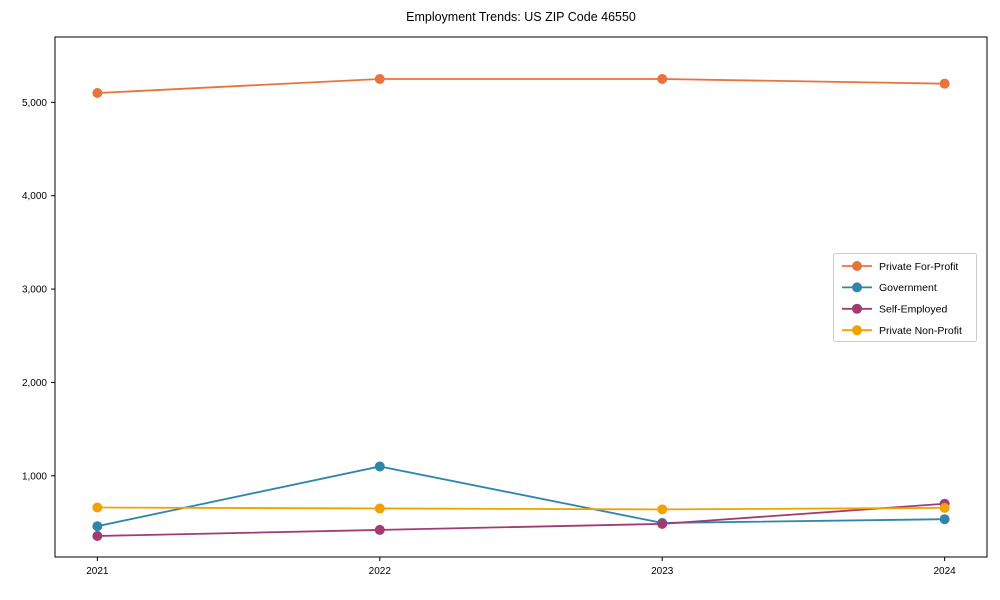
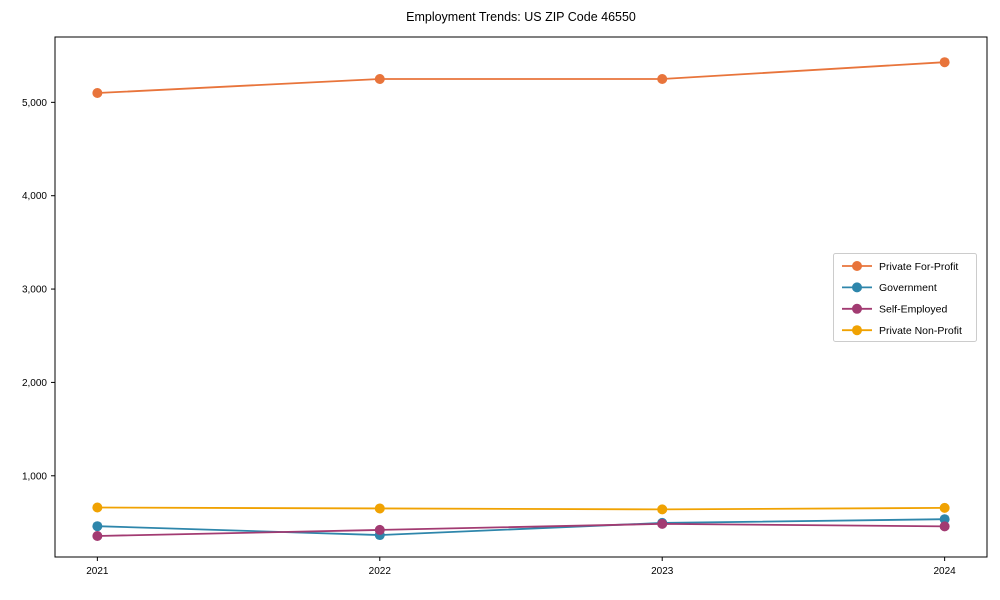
Government/2022: 1100 -> 400
Private For-Profit/2024: 5200 -> 5400
Self-Employed/2024: 700 -> 500
